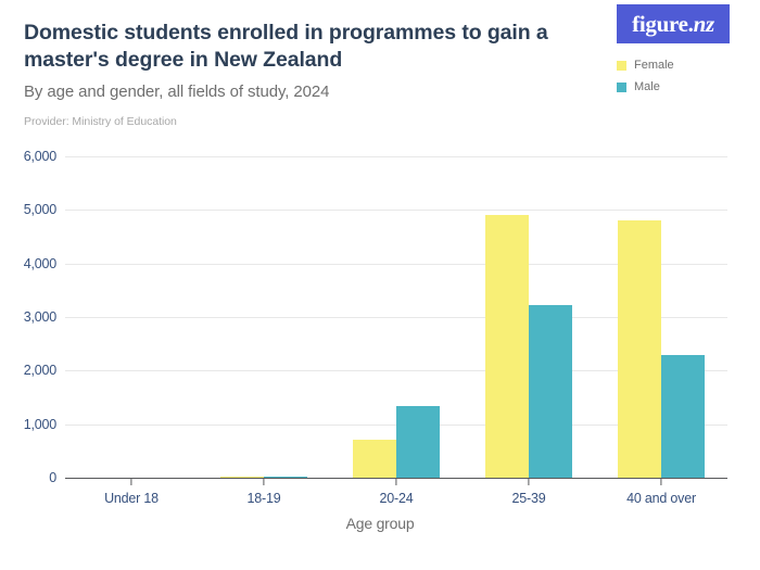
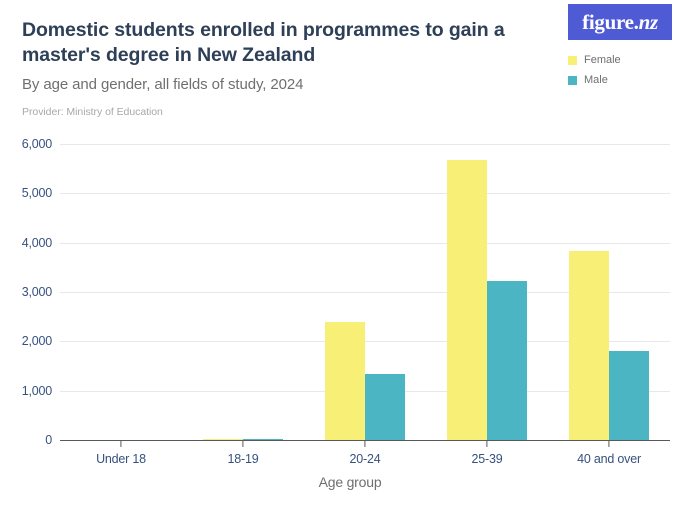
Female/20-24: 700 -> 2400
Female/25-39: 4900 -> 5700
Female/40 and over: 4800 -> 3800
Male/40 and over: 2300 -> 1800
